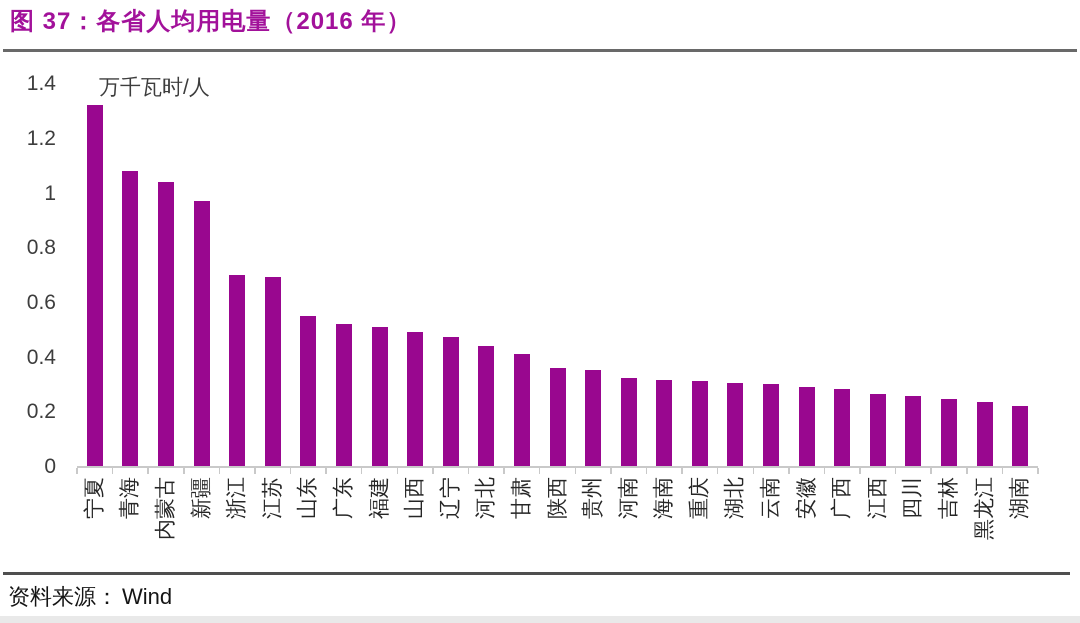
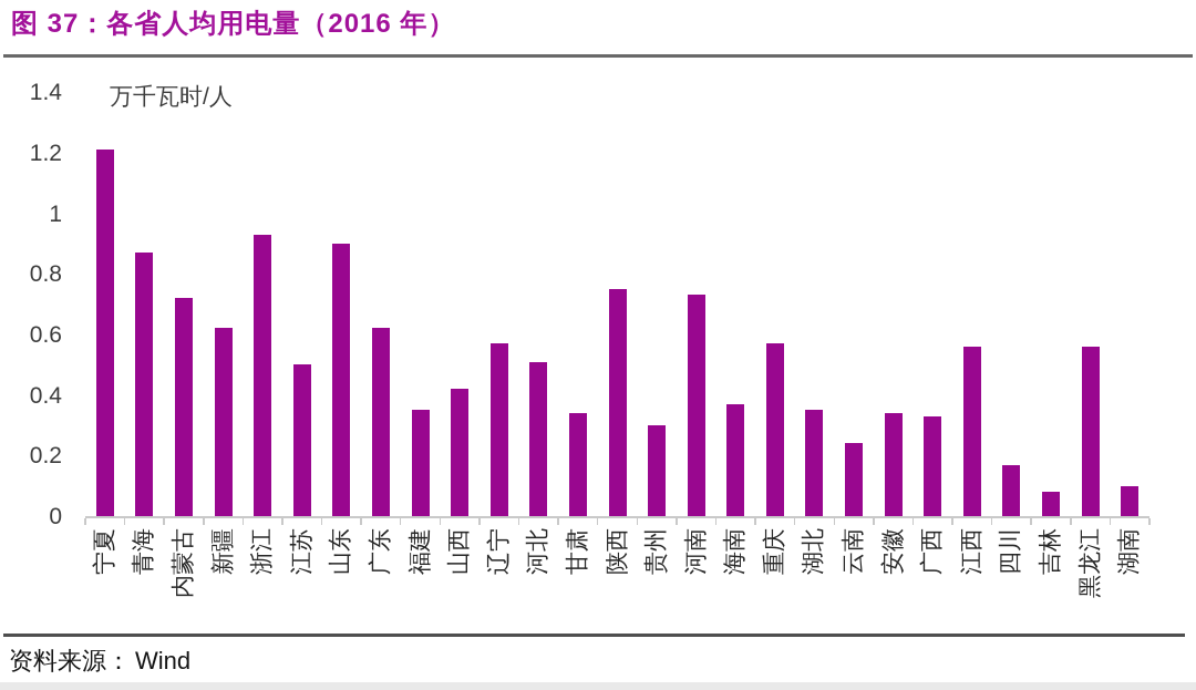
宁夏: 1.32 -> 1.21
青海: 1.08 -> 0.87
内蒙古: 1.04 -> 0.72
新疆: 0.97 -> 0.62
浙江: 0.70 -> 0.93
江苏: 0.69 -> 0.50
山东: 0.55 -> 0.90
广东: 0.52 -> 0.62
福建: 0.51 -> 0.35
山西: 0.49 -> 0.42
辽宁: 0.47 -> 0.57
河北: 0.44 -> 0.51
甘肃: 0.41 -> 0.34
陕西: 0.36 -> 0.75
贵州: 0.35 -> 0.30
河南: 0.32 -> 0.73
海南: 0.32 -> 0.37
重庆: 0.31 -> 0.57
湖北: 0.30 -> 0.35
云南: 0.30 -> 0.24
安徽: 0.29 -> 0.34
广西: 0.28 -> 0.33
江西: 0.26 -> 0.56
四川: 0.26 -> 0.17
吉林: 0.25 -> 0.08
黑龙江: 0.23 -> 0.56
湖南: 0.22 -> 0.10
